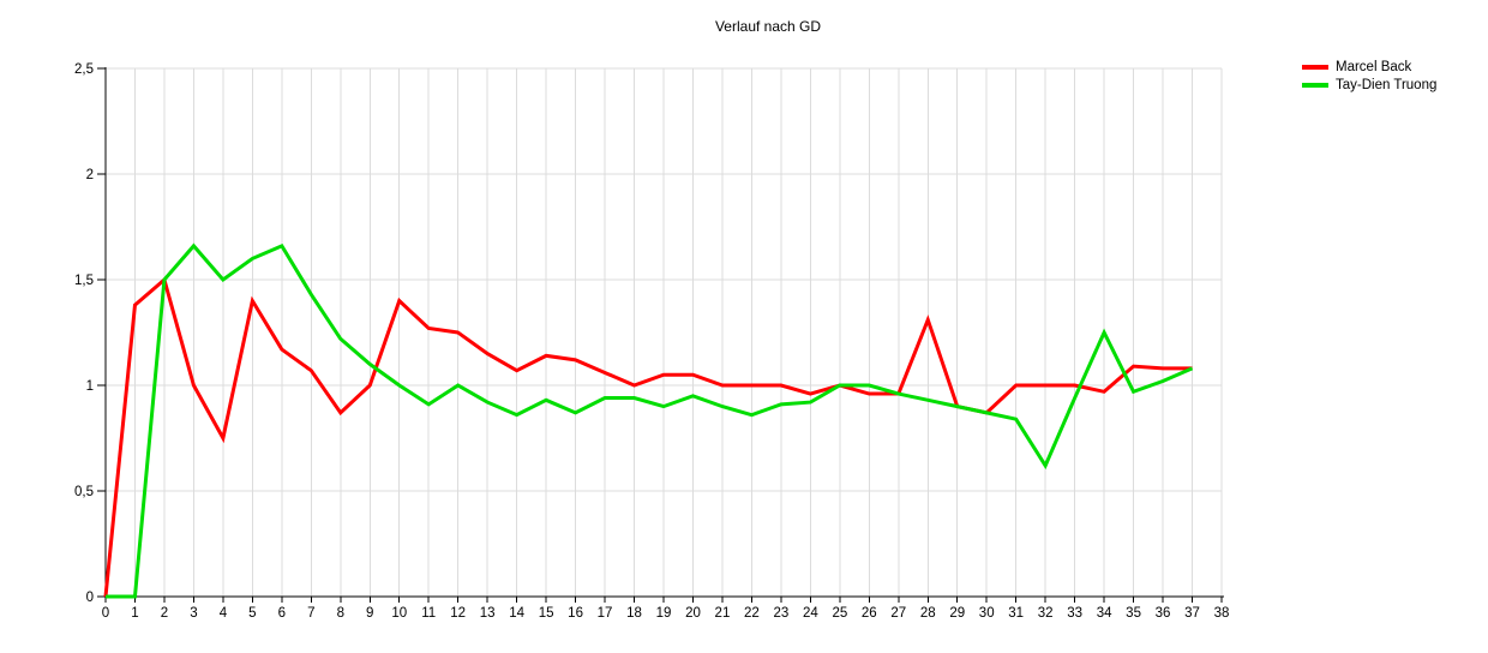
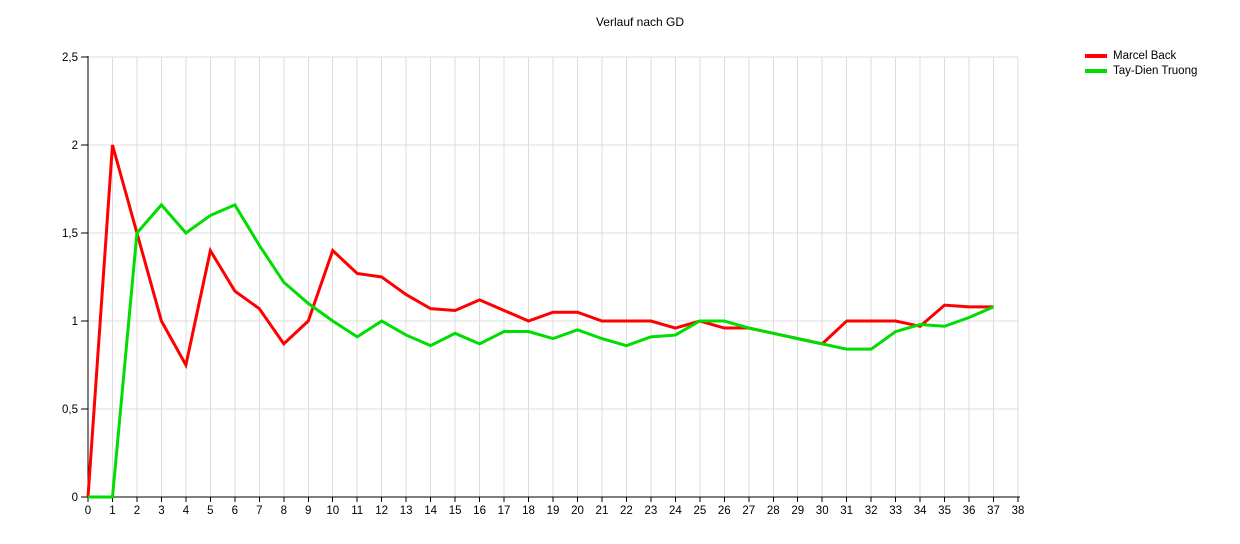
Marcel Back/1: 1,38 -> 2,00
Marcel Back/15: 1,14 -> 1,06
Marcel Back/28: 1,31 -> 0,93
Tay-Dien Truong/32: 0,62 -> 0,84
Tay-Dien Truong/34: 1,25 -> 0,98
